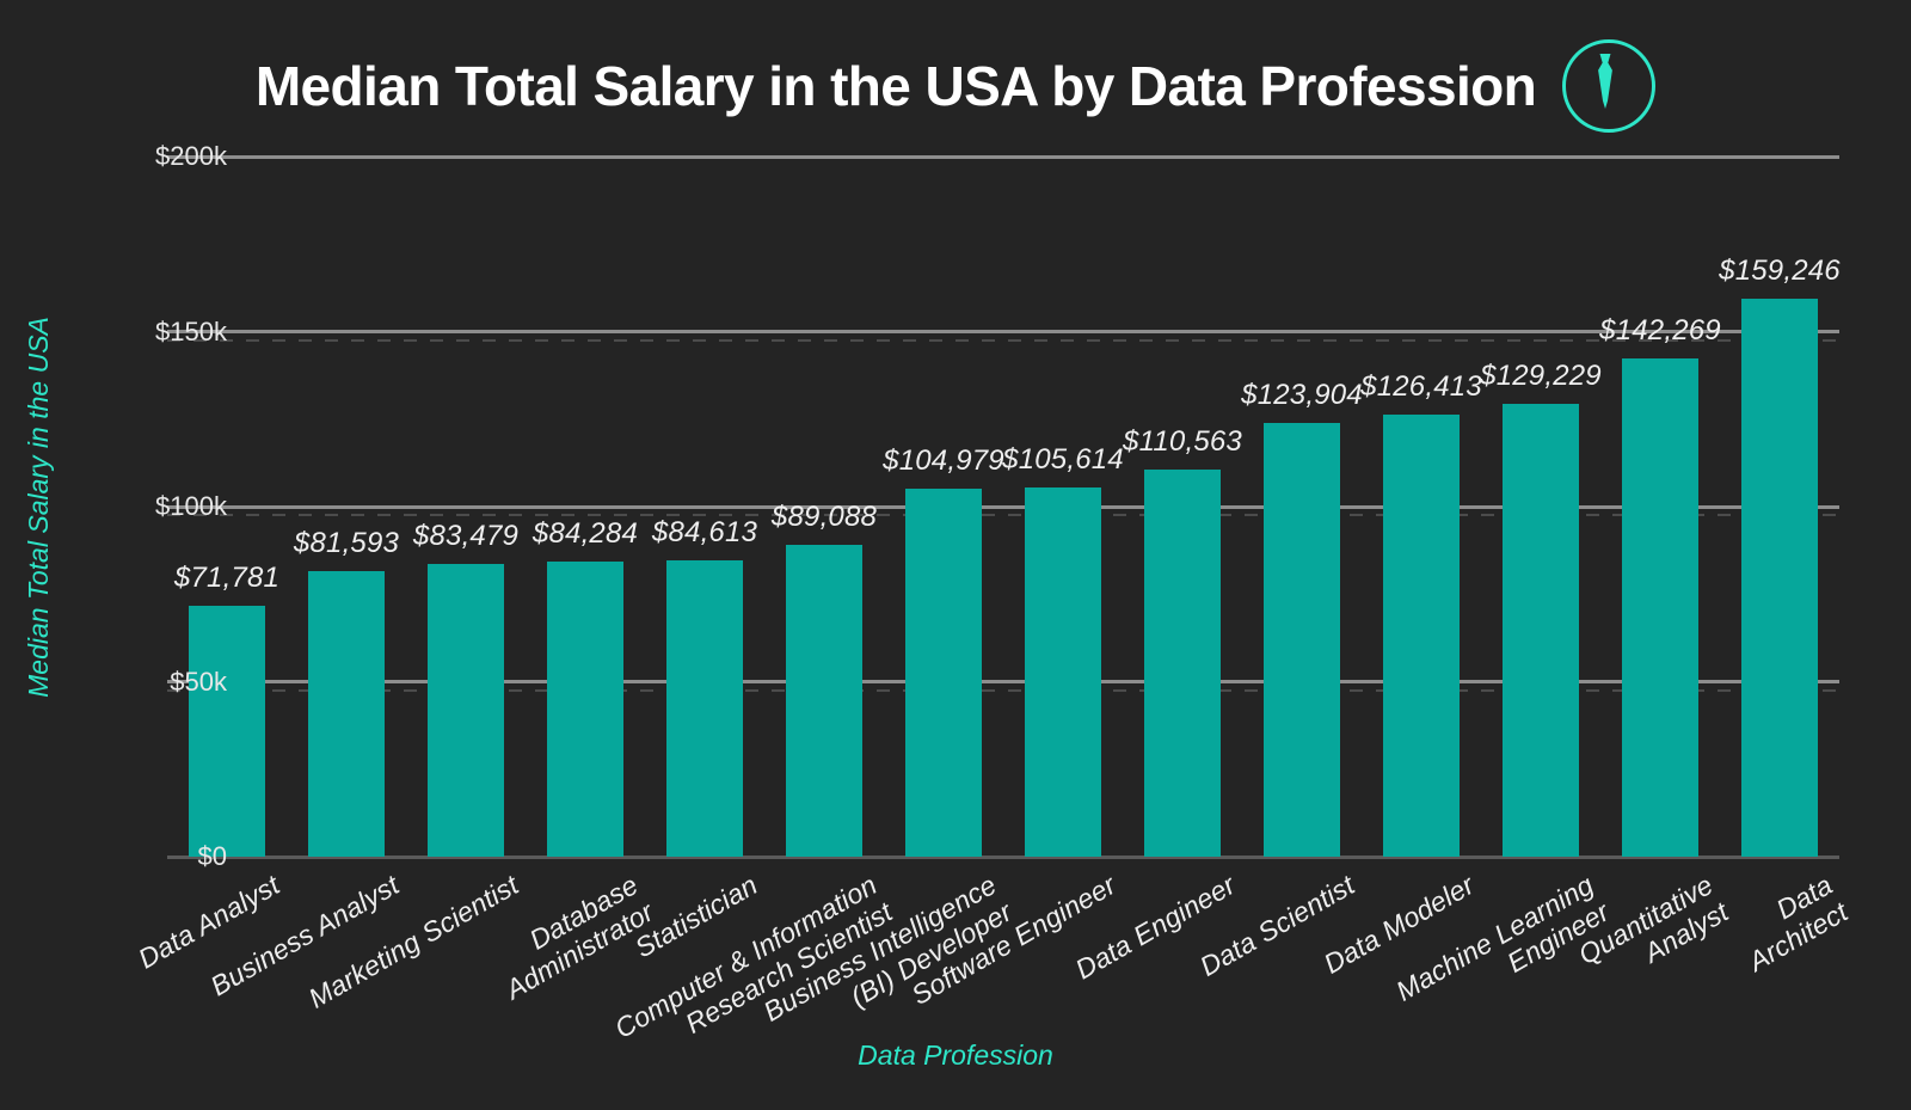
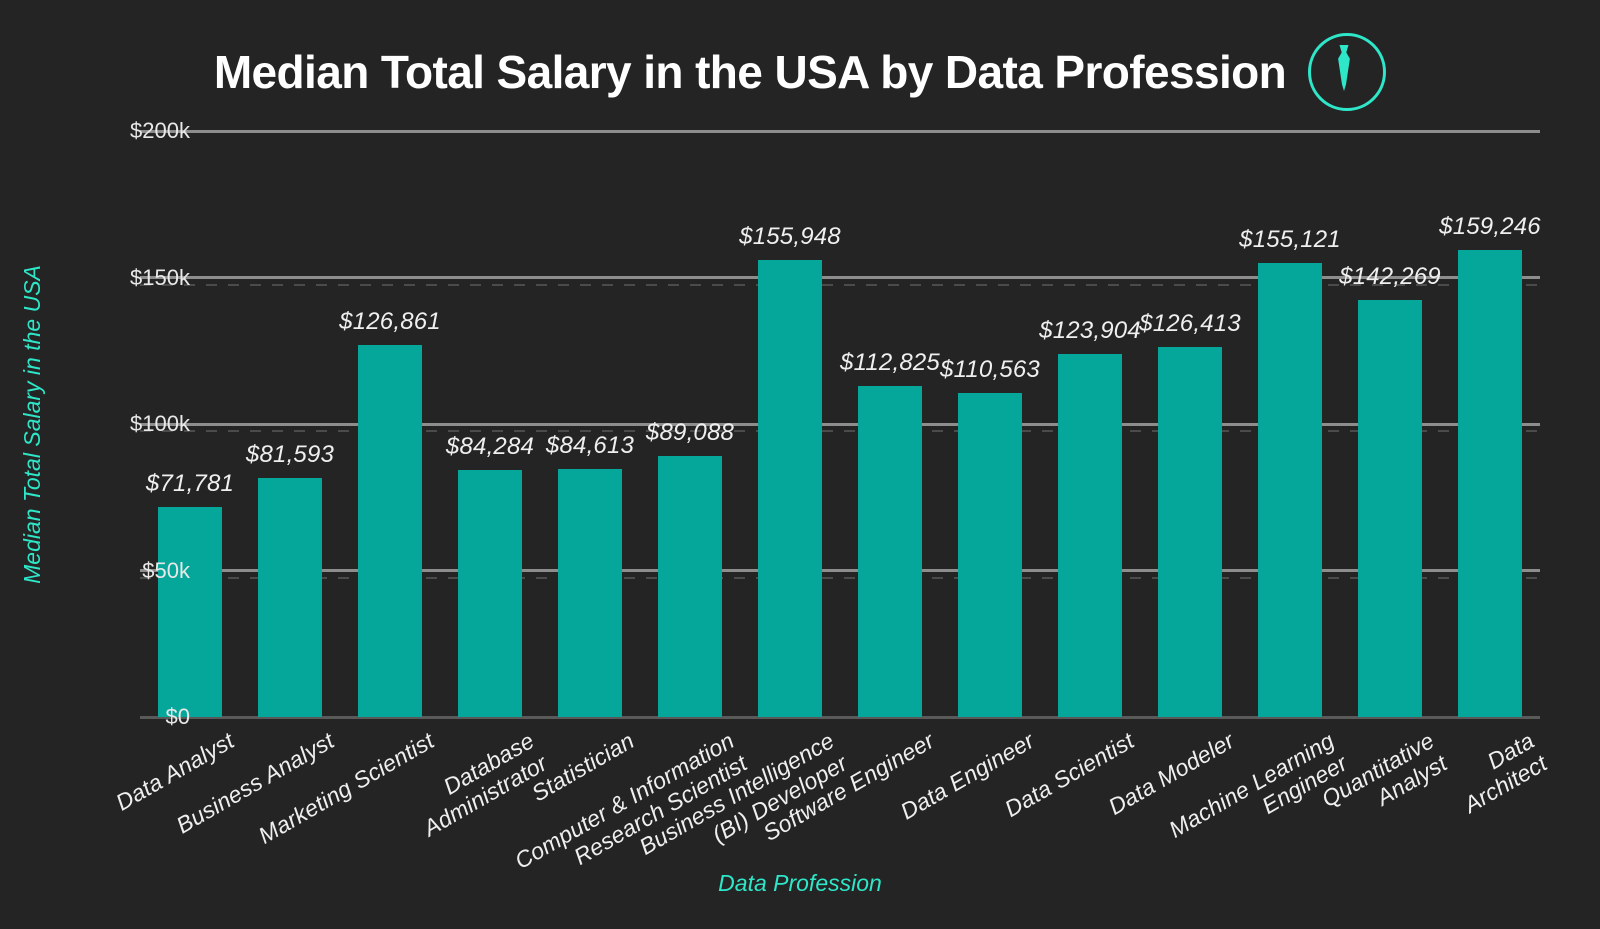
Marketing Scientist: $83,479 -> $126,861
Business Intelligence (BI) Developer: $104,979 -> $155,948
Software Engineer: $105,614 -> $112,825
Machine Learning Engineer: $129,229 -> $155,121
